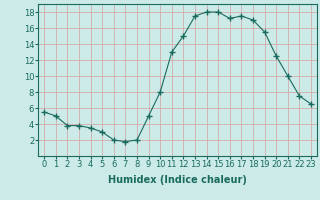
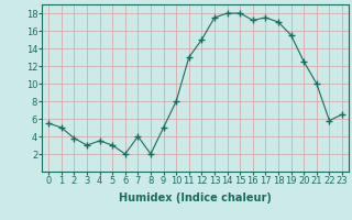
3: 3.8 -> 3.0
7: 1.8 -> 4.0
22: 7.5 -> 5.8
